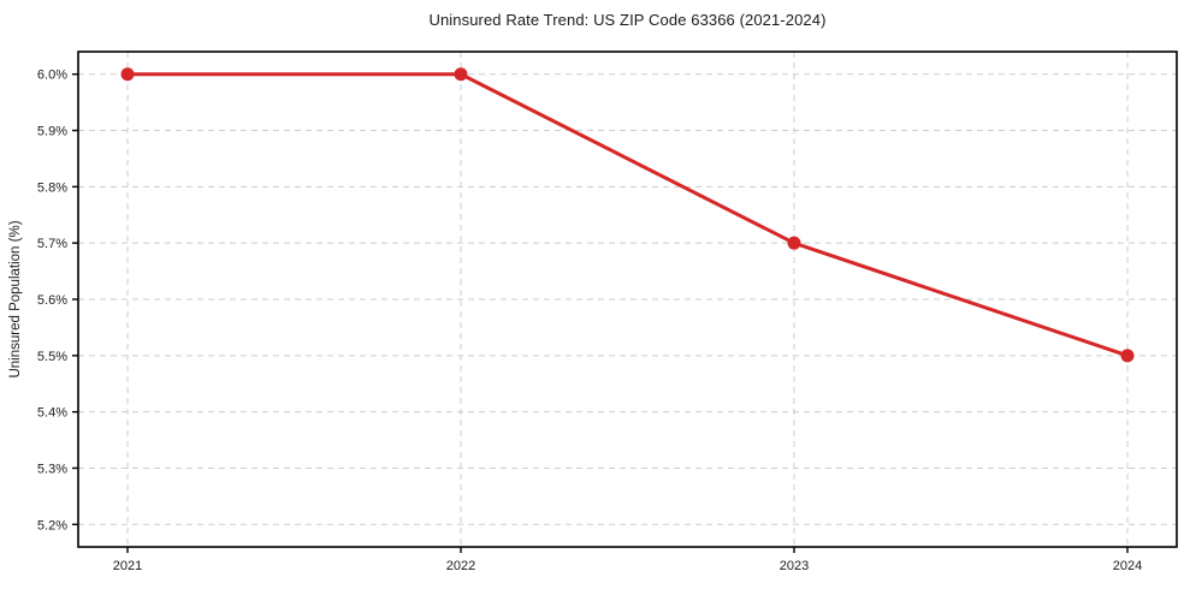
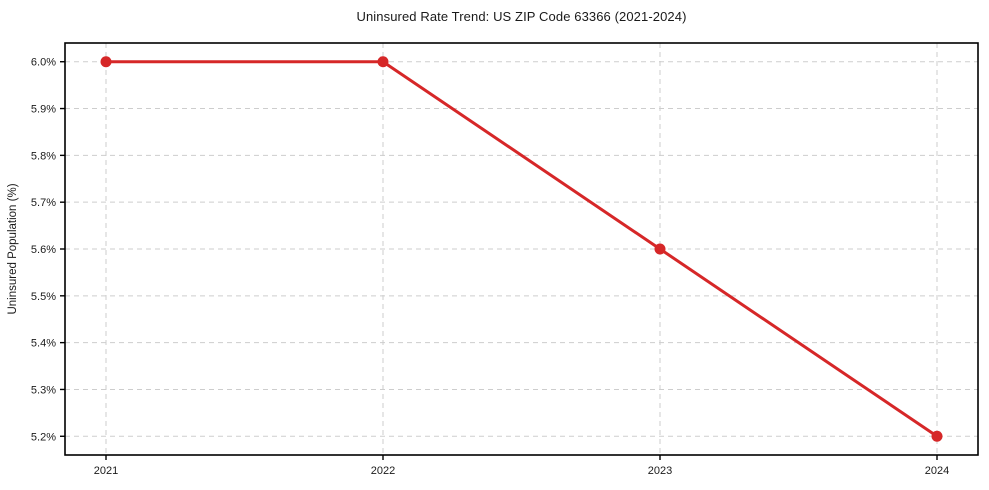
2023: 5.7% -> 5.6%
2024: 5.5% -> 5.2%
